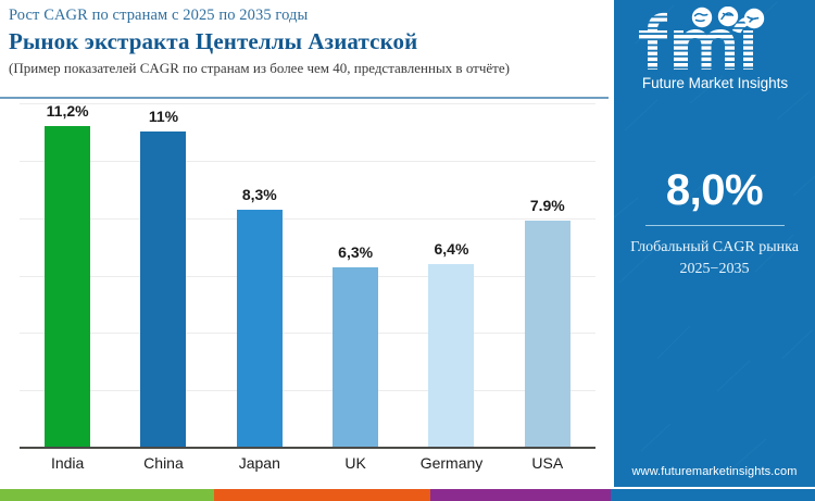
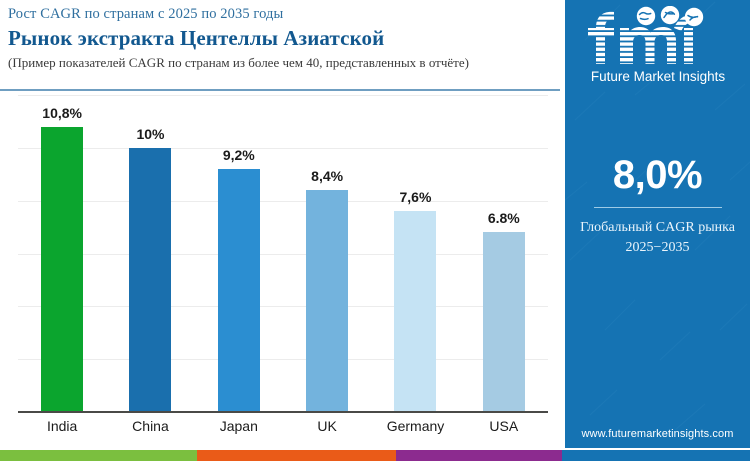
India: 11,2% -> 10,8%
China: 11% -> 10%
Japan: 8,3% -> 9,2%
UK: 6,3% -> 8,4%
Germany: 6,4% -> 7,6%
USA: 7.9% -> 6.8%
